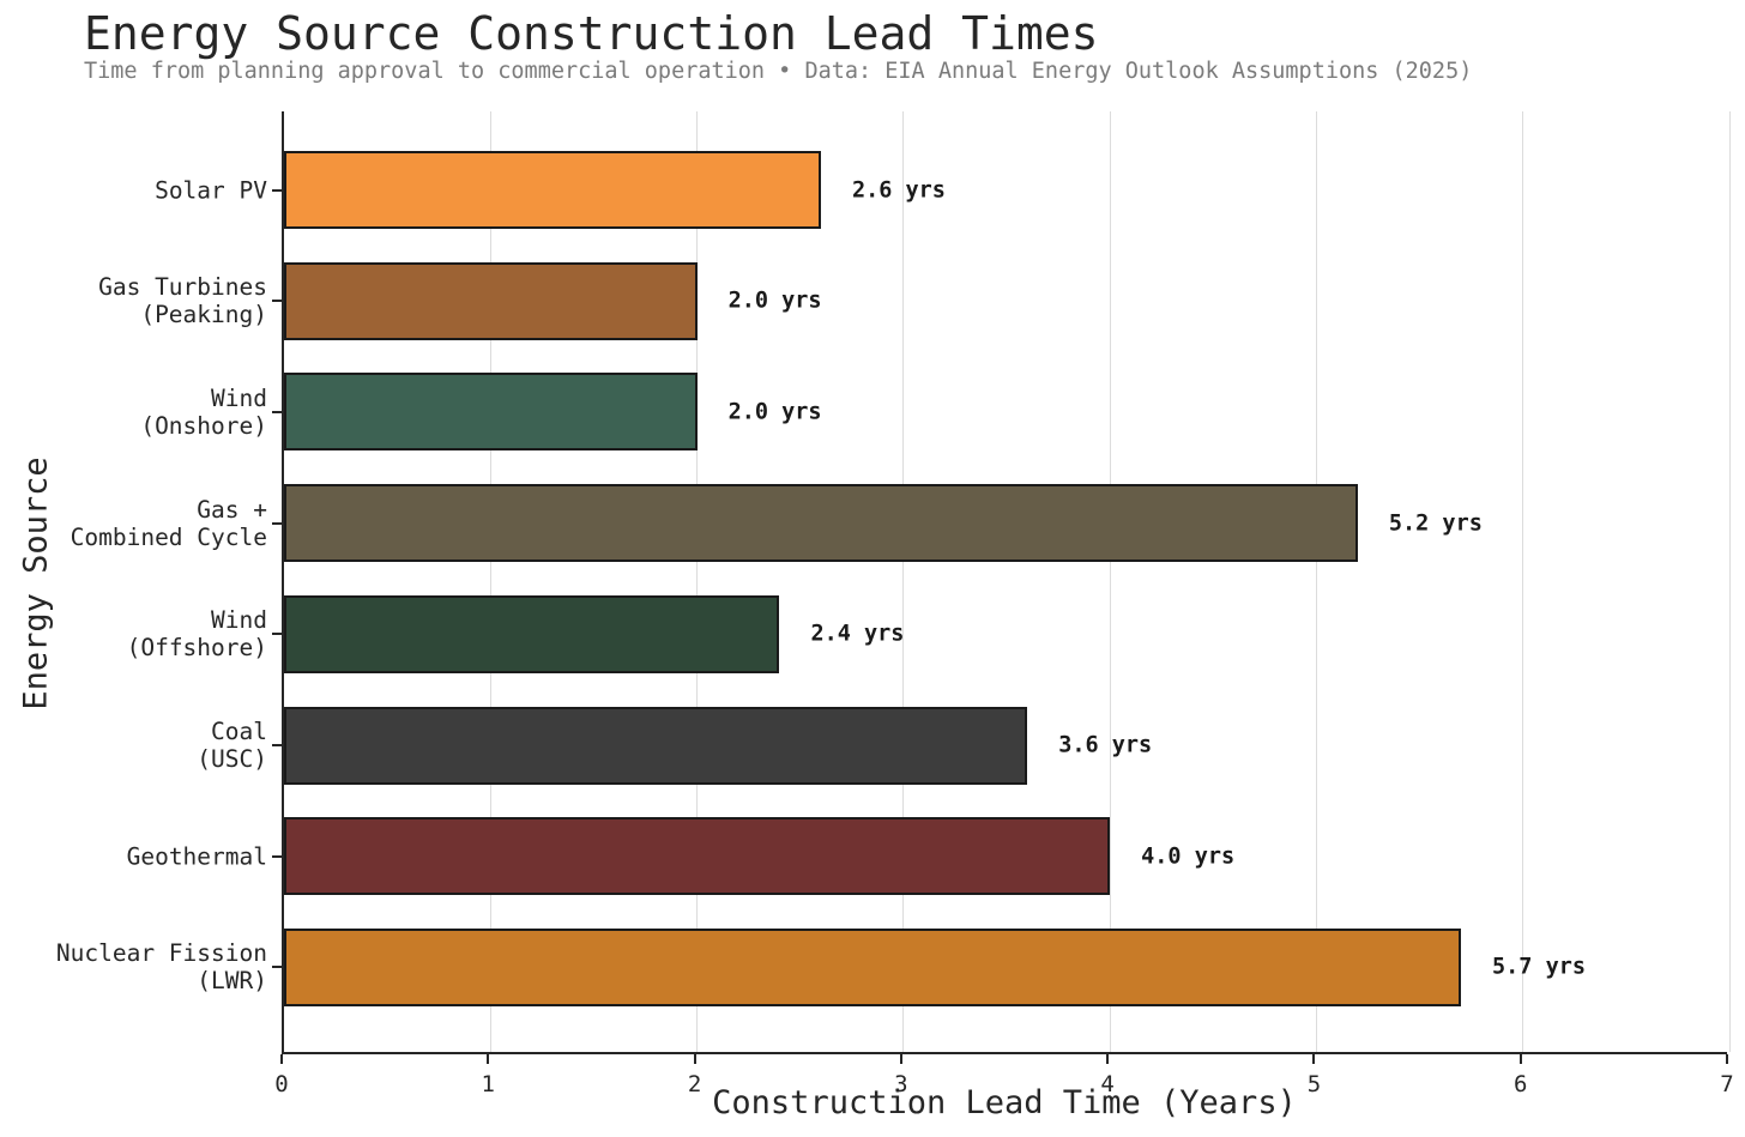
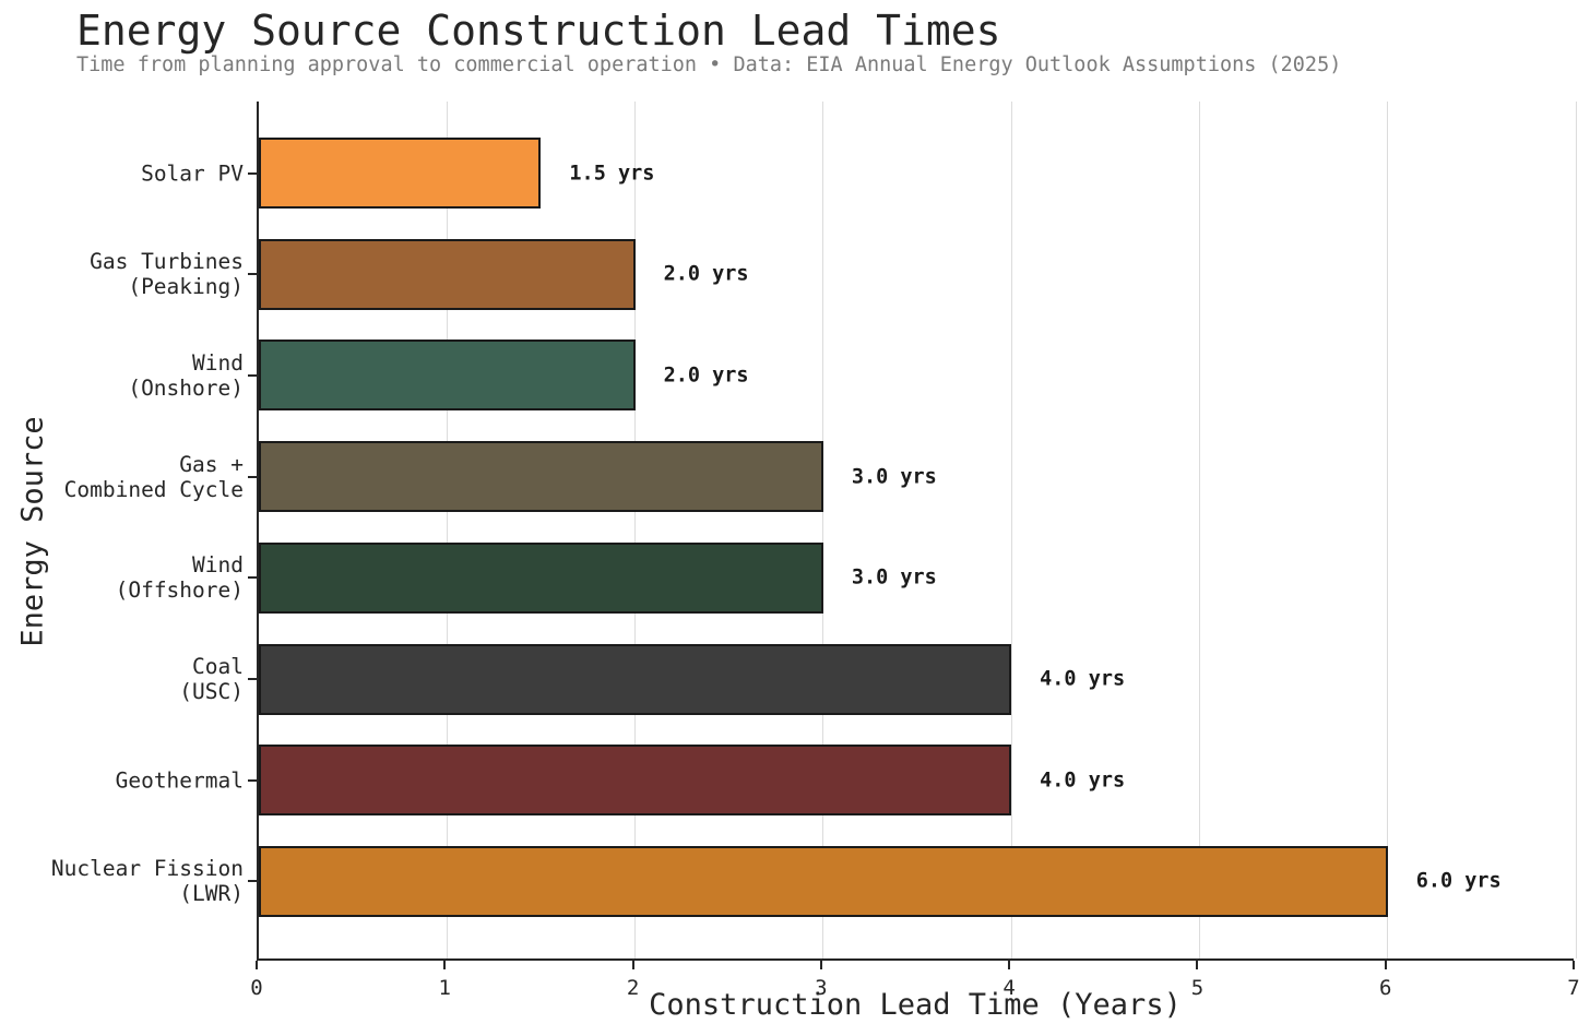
Solar PV: 2.6 -> 1.5
Gas + Combined Cycle: 5.2 -> 3.0
Wind (Offshore): 2.4 -> 3.0
Coal (USC): 3.6 -> 4.0
Nuclear Fission (LWR): 5.7 -> 6.0
